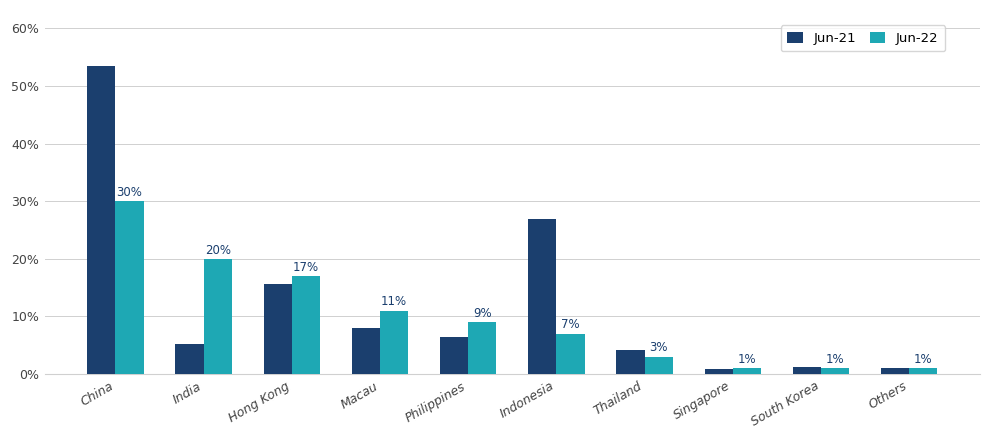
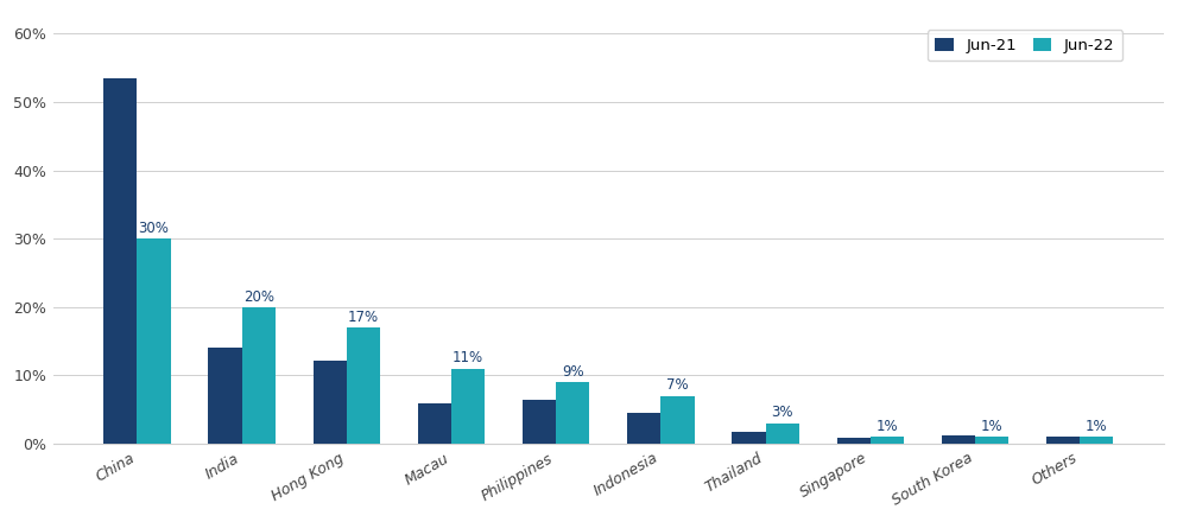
Jun-21/India: 5.2% -> 14.0%
Jun-21/Hong Kong: 15.6% -> 12.2%
Jun-21/Macau: 8.0% -> 6.0%
Jun-21/Indonesia: 27.0% -> 4.6%
Jun-21/Thailand: 4.2% -> 1.8%
